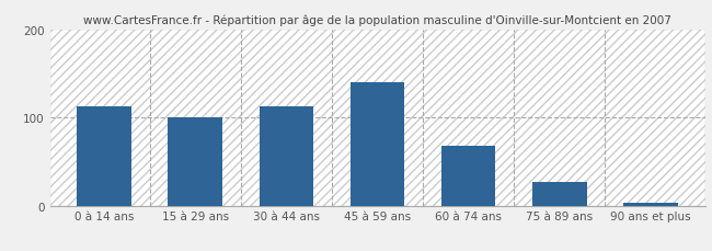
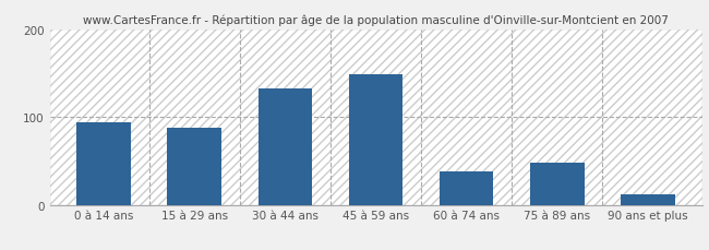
0 à 14 ans: 113 -> 94
15 à 29 ans: 100 -> 88
30 à 44 ans: 113 -> 132
45 à 59 ans: 140 -> 148
60 à 74 ans: 68 -> 38
75 à 89 ans: 27 -> 48
90 ans et plus: 3 -> 12
